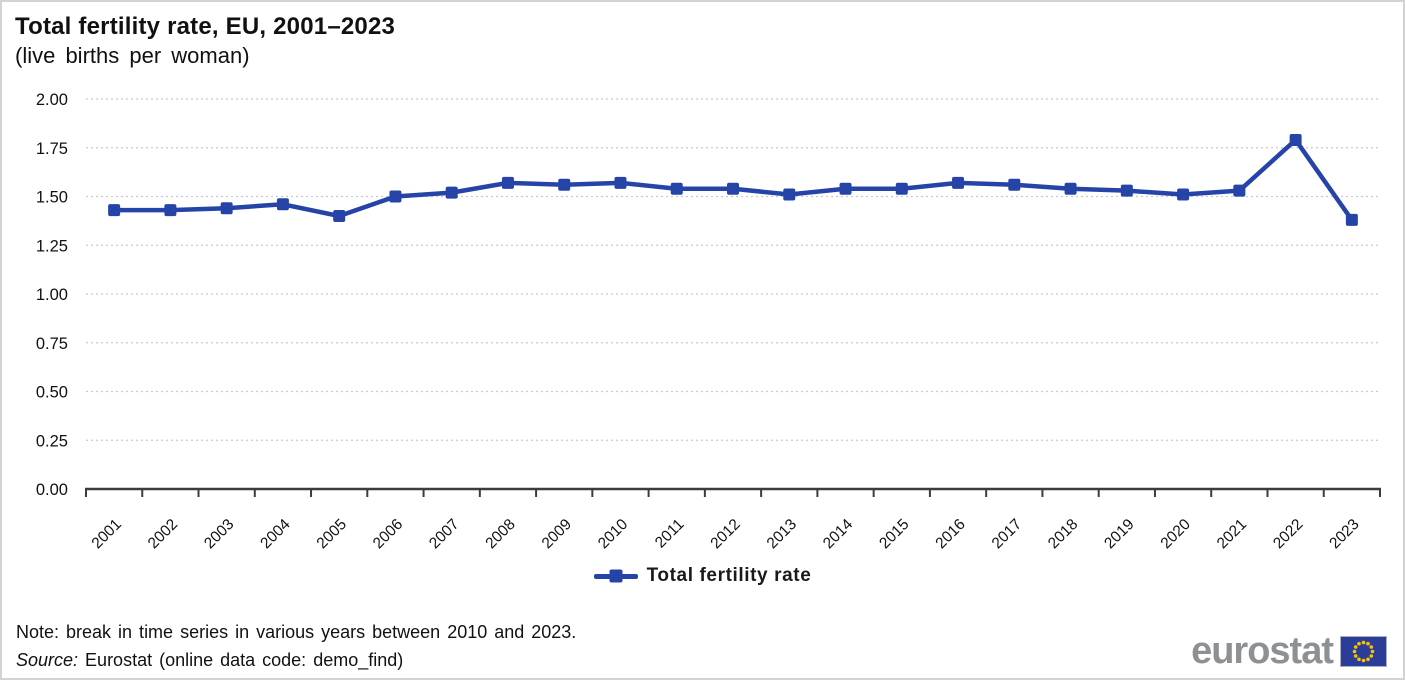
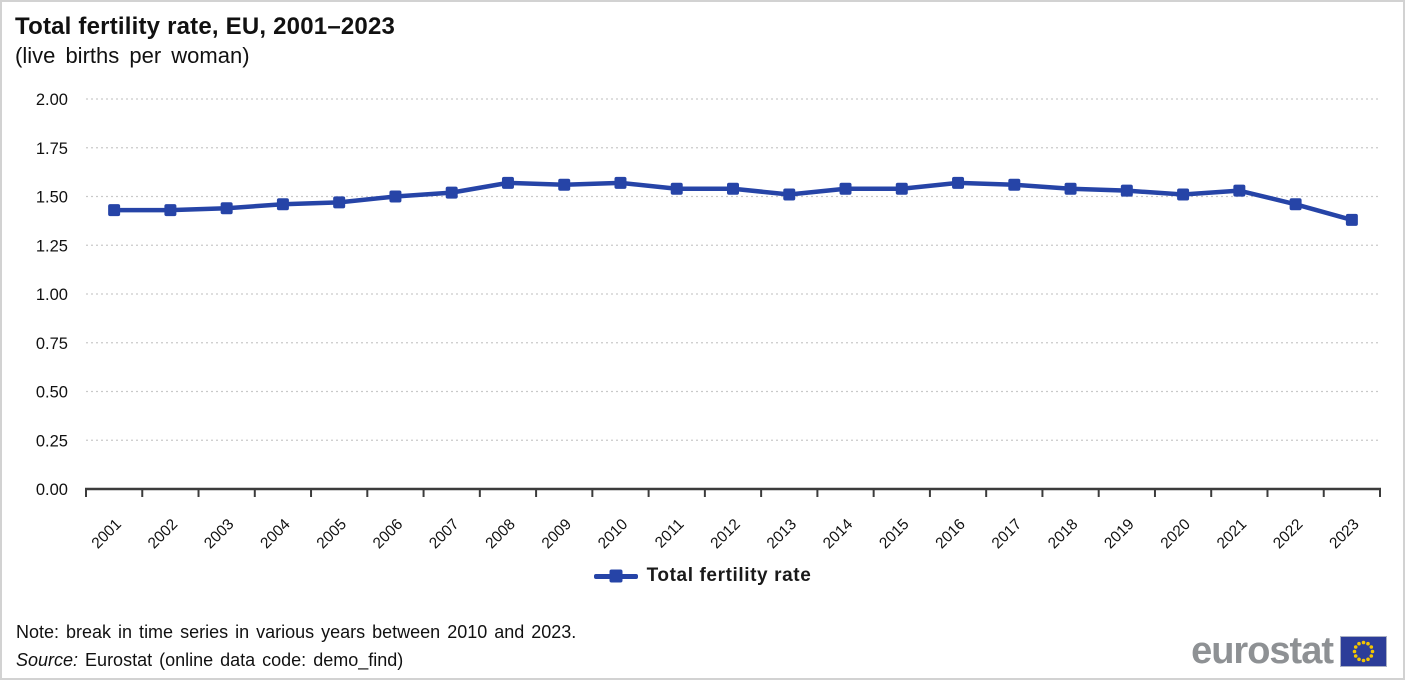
2005: 1.40 -> 1.47
2022: 1.79 -> 1.46
